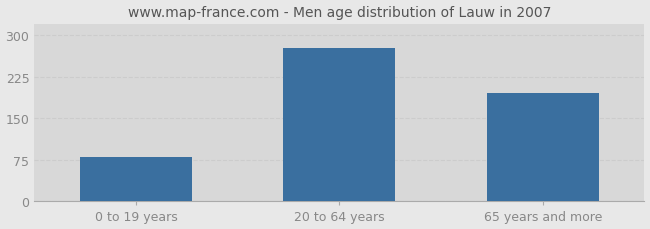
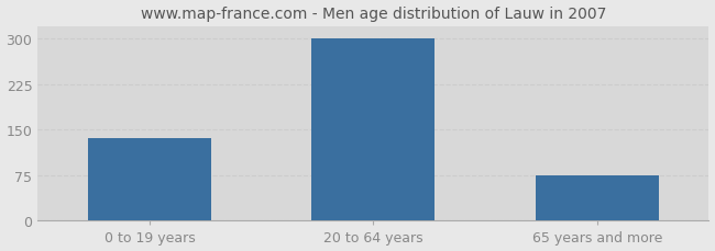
0 to 19 years: 80 -> 136
20 to 64 years: 276 -> 300
65 years and more: 196 -> 75
